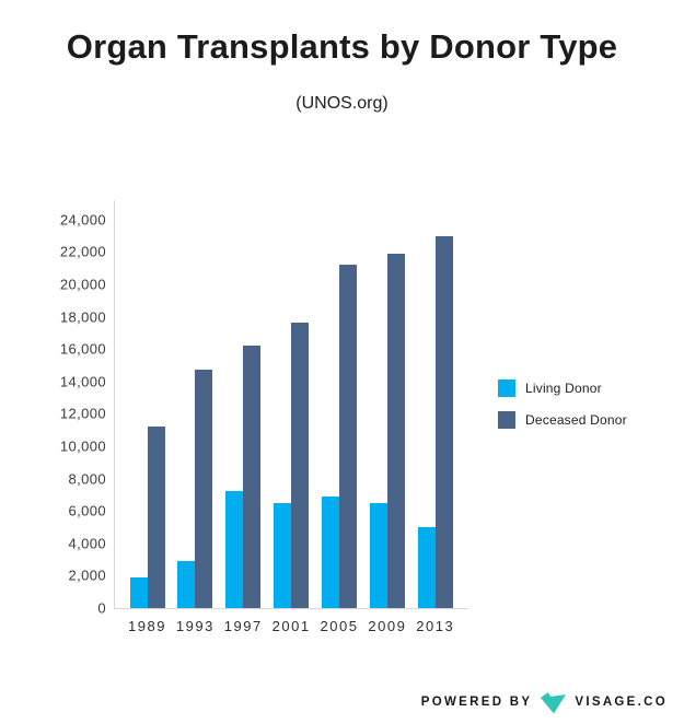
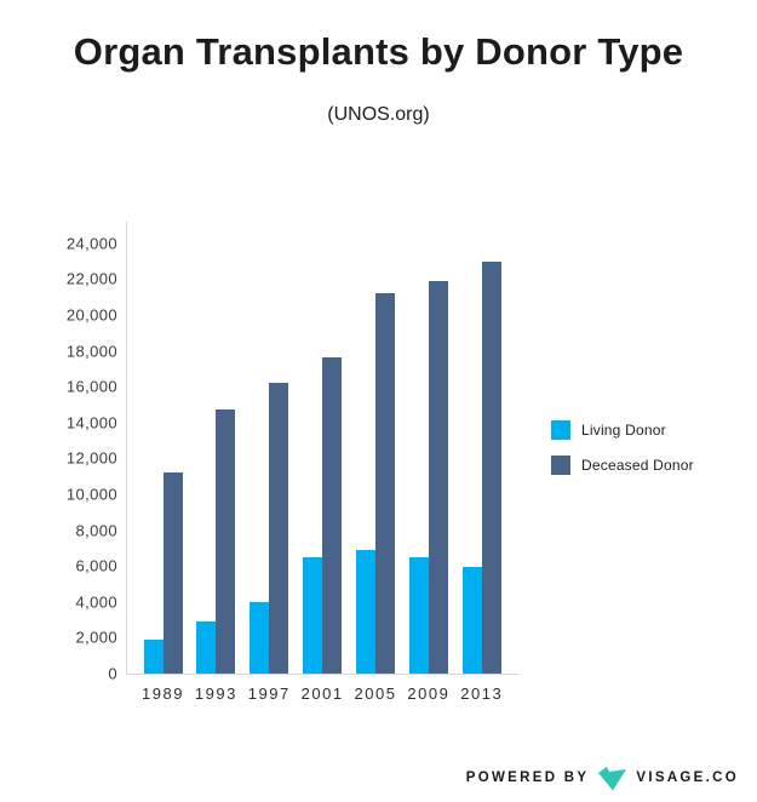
Living Donor/1997: 7200 -> 4000
Living Donor/2013: 5000 -> 6000
